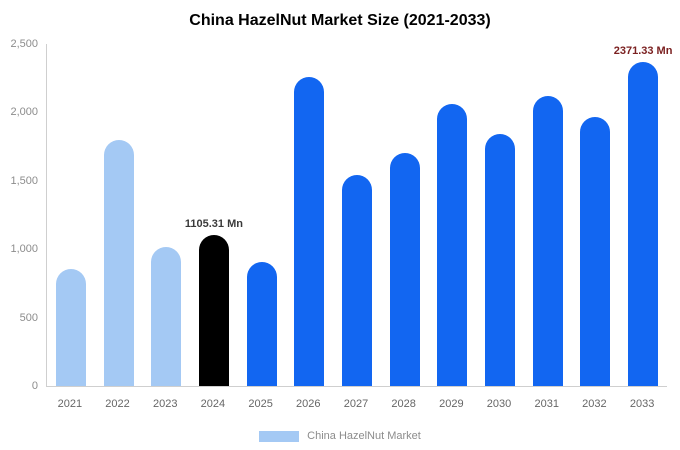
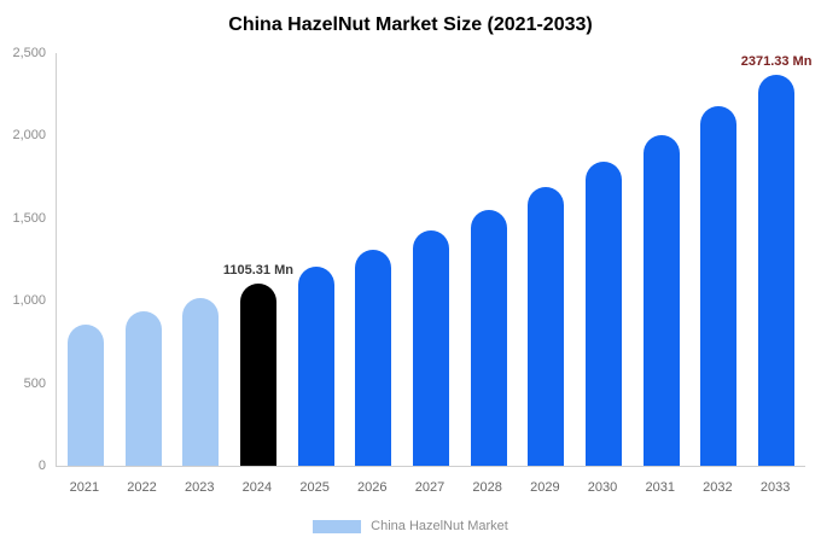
2022: 1800 -> 930
2025: 910 -> 1200
2026: 2260 -> 1310
2027: 1540 -> 1420
2028: 1700 -> 1550
2029: 2060 -> 1690
2031: 2120 -> 2000
2032: 1970 -> 2180
